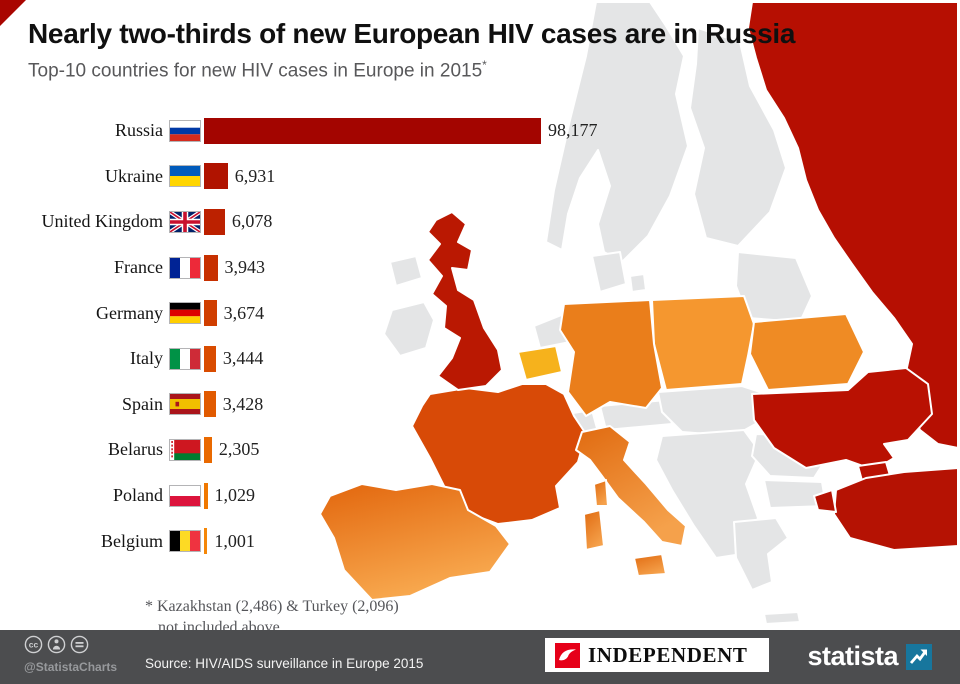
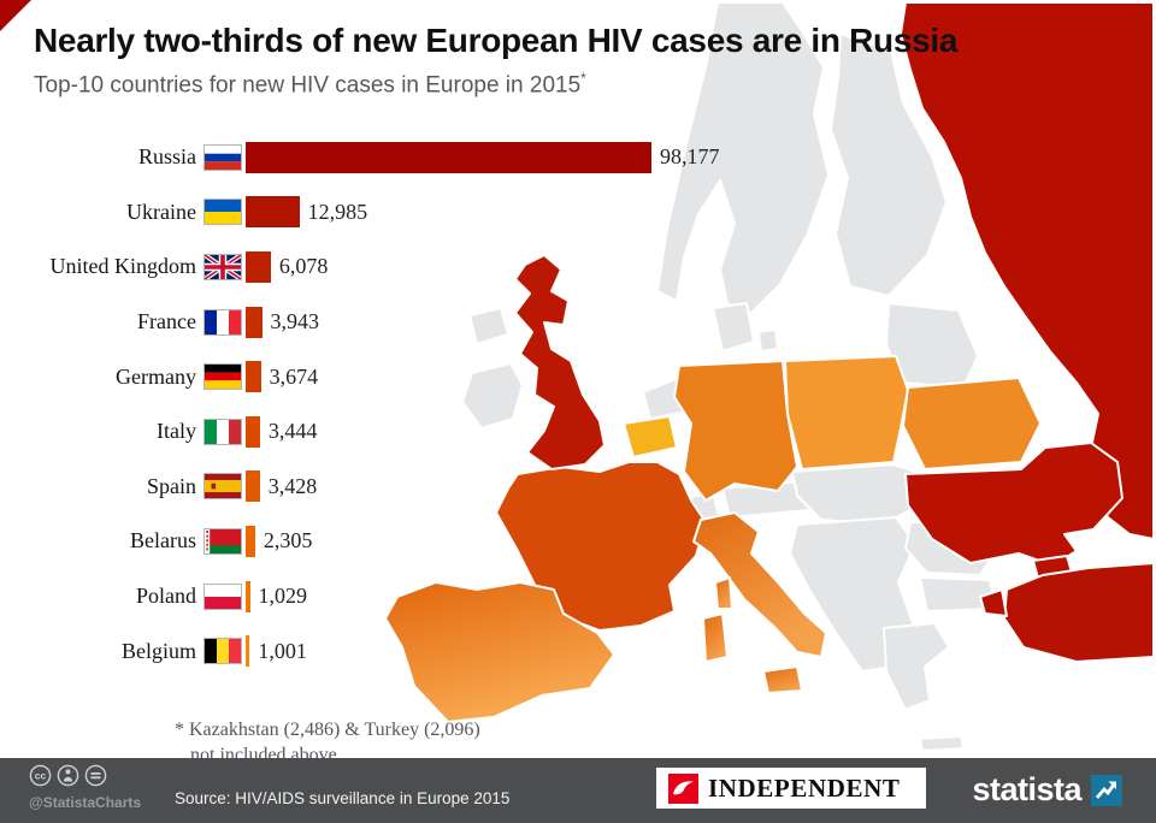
Ukraine: 6,931 -> 12,985
